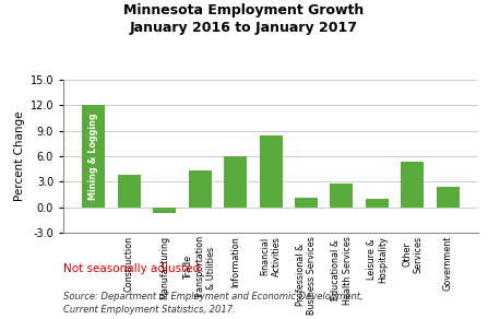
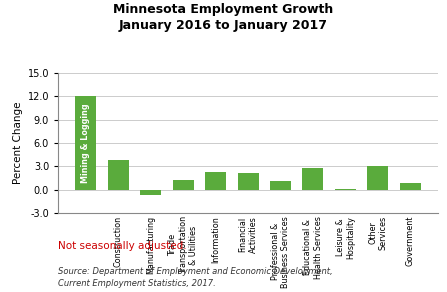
Trade Transportation & Utilities: 4.4 -> 1.3
Information: 6.0 -> 2.3
Financial Activities: 8.4 -> 2.1
Leisure & Hospitality: 1.0 -> 0.1
Other Services: 5.4 -> 3.0
Government: 2.4 -> 0.9
